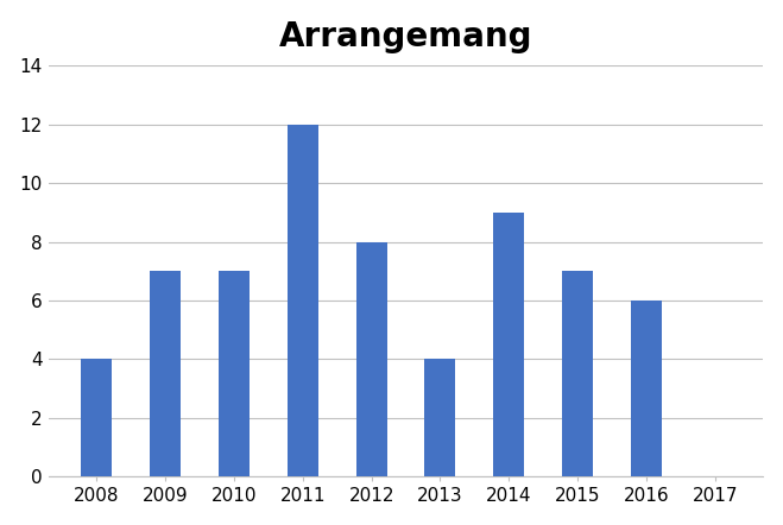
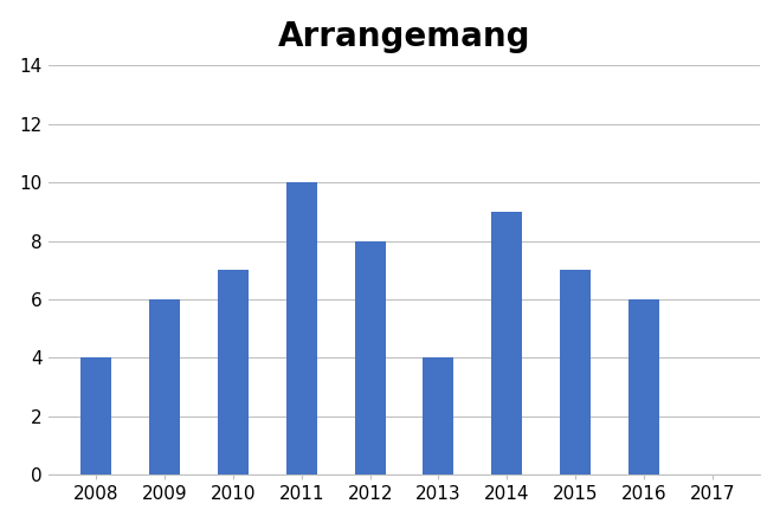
2009: 7 -> 6
2011: 12 -> 10
